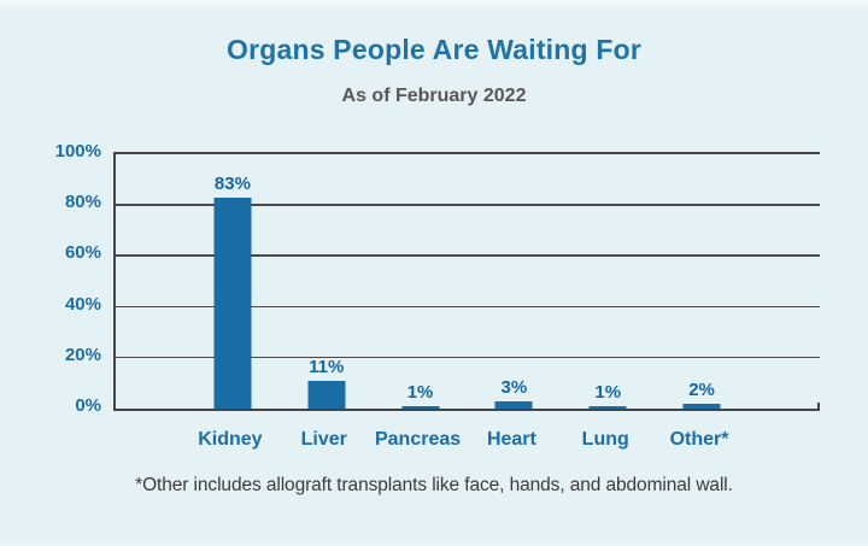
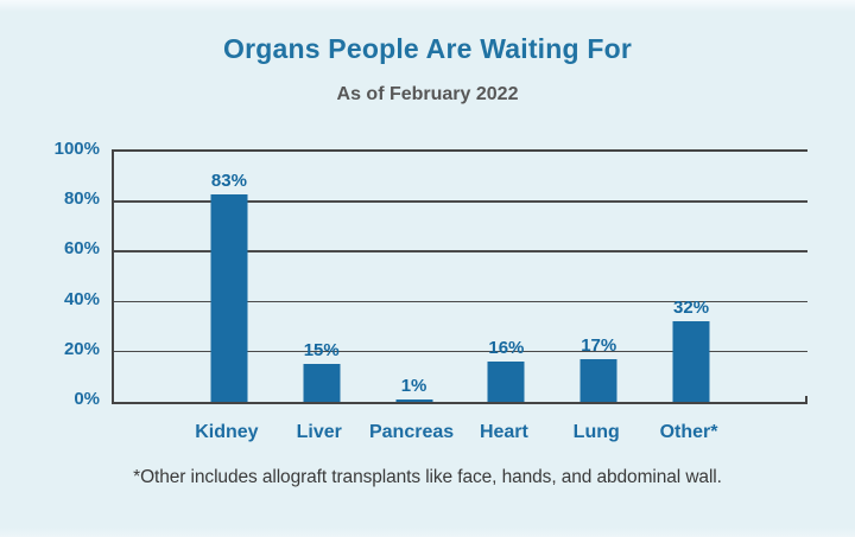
Liver: 11% -> 15%
Heart: 3% -> 16%
Lung: 1% -> 17%
Other*: 2% -> 32%
